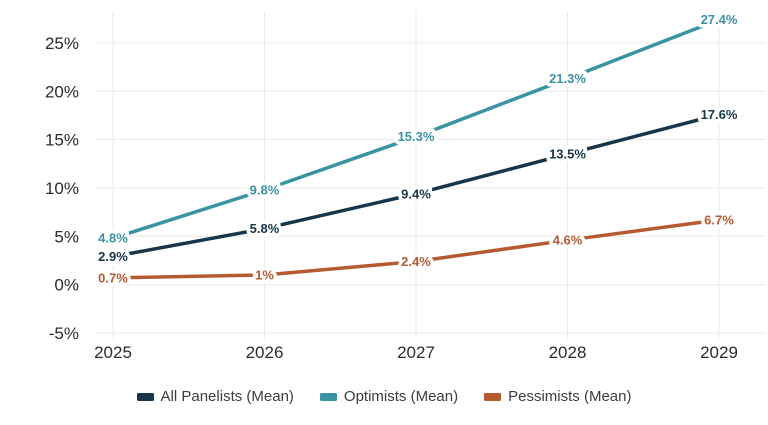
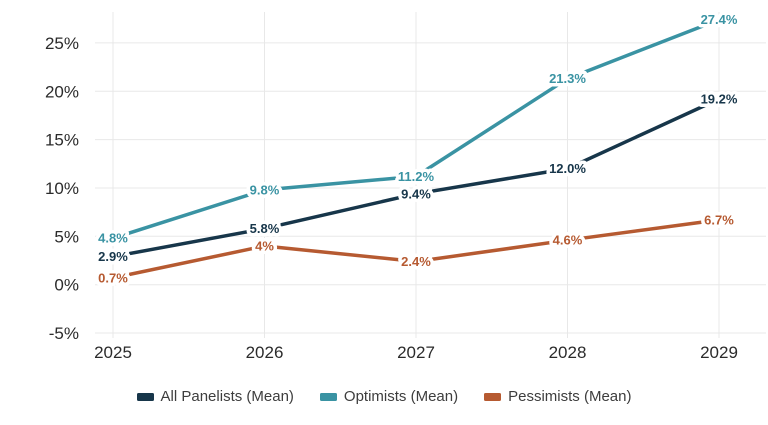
Pessimists (Mean)/2026: 1% -> 4%
Optimists (Mean)/2027: 15.3% -> 11.2%
All Panelists (Mean)/2028: 13.5% -> 12.0%
All Panelists (Mean)/2029: 17.6% -> 19.2%
